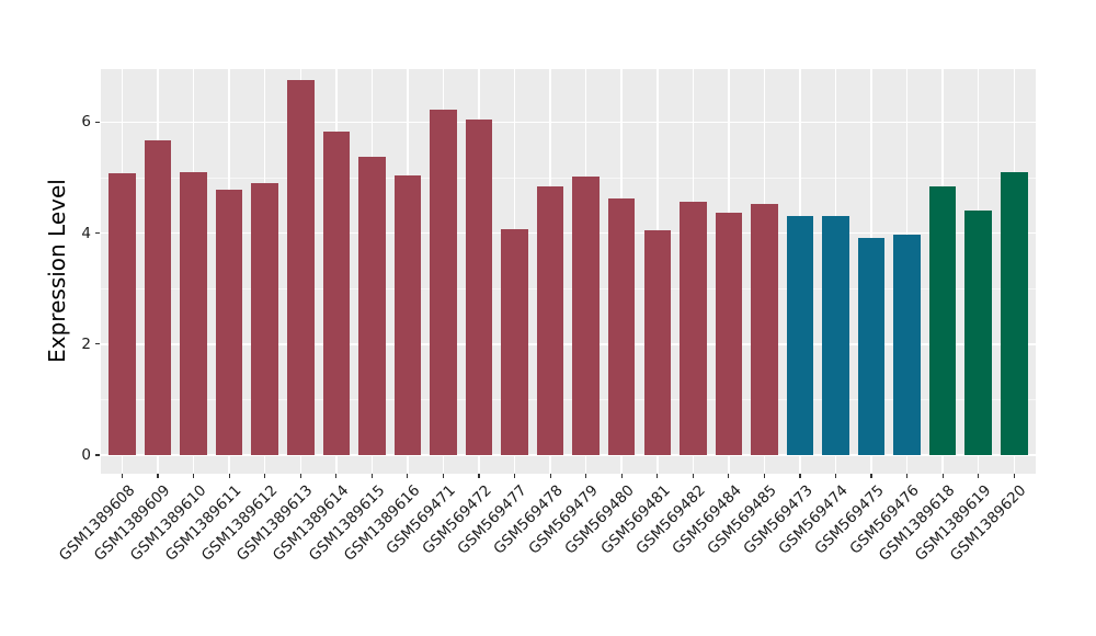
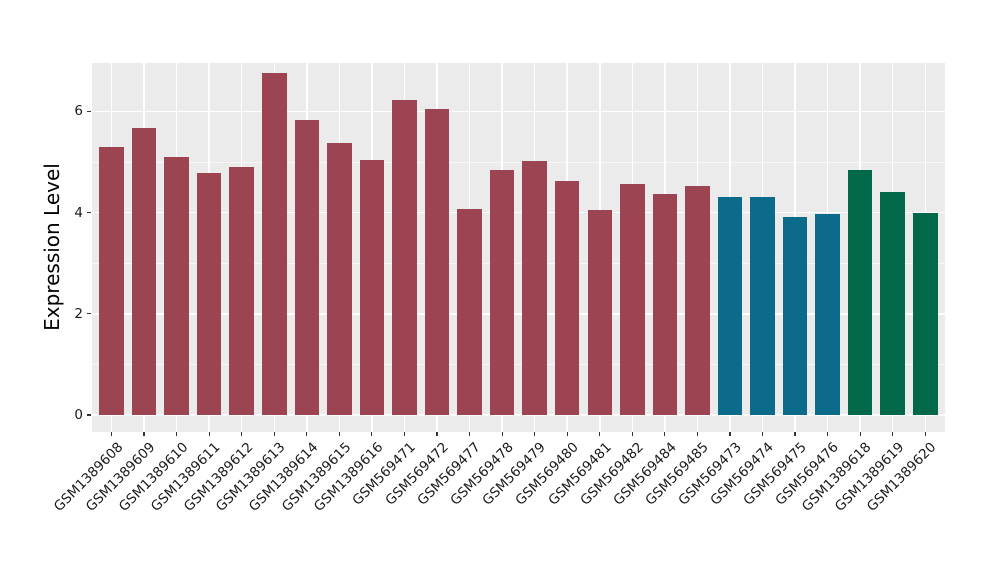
GSM1389608: 5.1 -> 5.3
GSM1389620: 5.1 -> 4.0
